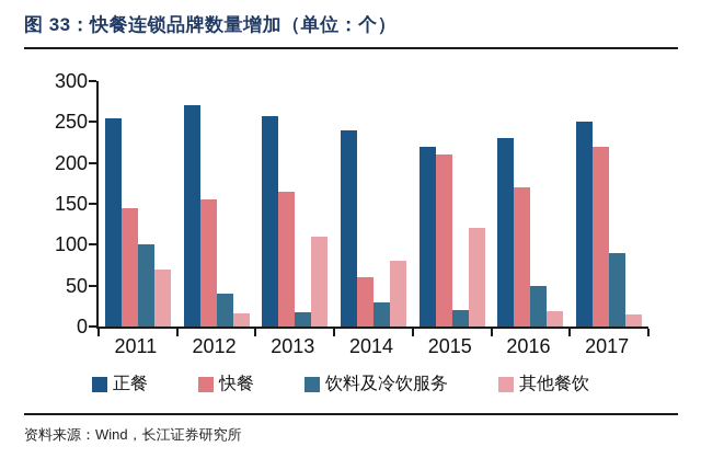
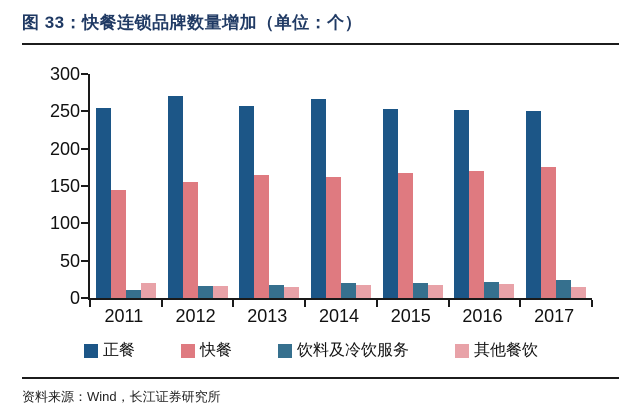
饮料及冷饮服务/2011: 100 -> 10
其他餐饮/2011: 70 -> 20
饮料及冷饮服务/2012: 40 -> 20
其他餐饮/2013: 110 -> 20
正餐/2014: 240 -> 270
快餐/2014: 60 -> 160
饮料及冷饮服务/2014: 30 -> 20
其他餐饮/2014: 80 -> 20
正餐/2015: 220 -> 250
快餐/2015: 210 -> 170
其他餐饮/2015: 120 -> 20
正餐/2016: 230 -> 250
饮料及冷饮服务/2016: 50 -> 20
快餐/2017: 220 -> 180
饮料及冷饮服务/2017: 90 -> 20
